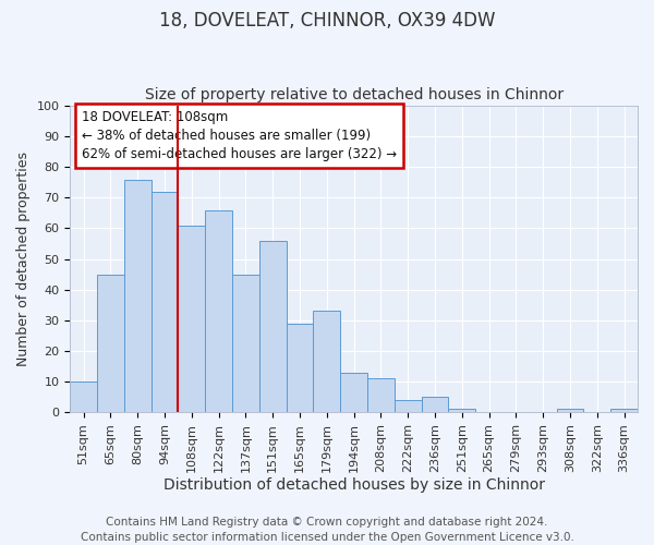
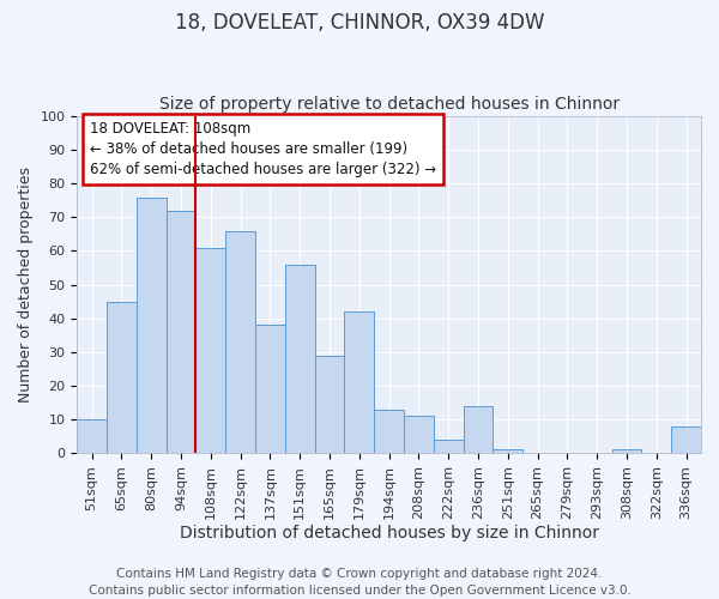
137sqm: 45 -> 38
179sqm: 33 -> 42
236sqm: 5 -> 14
336sqm: 1 -> 8
